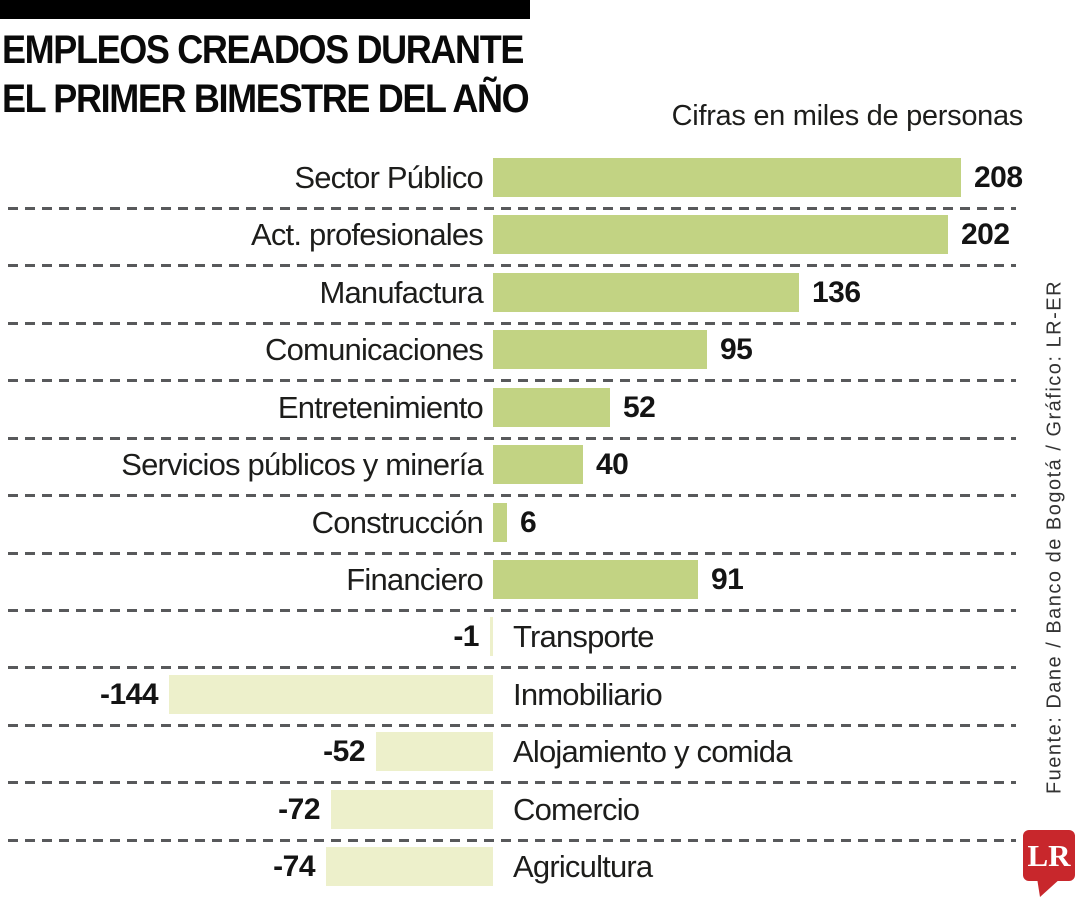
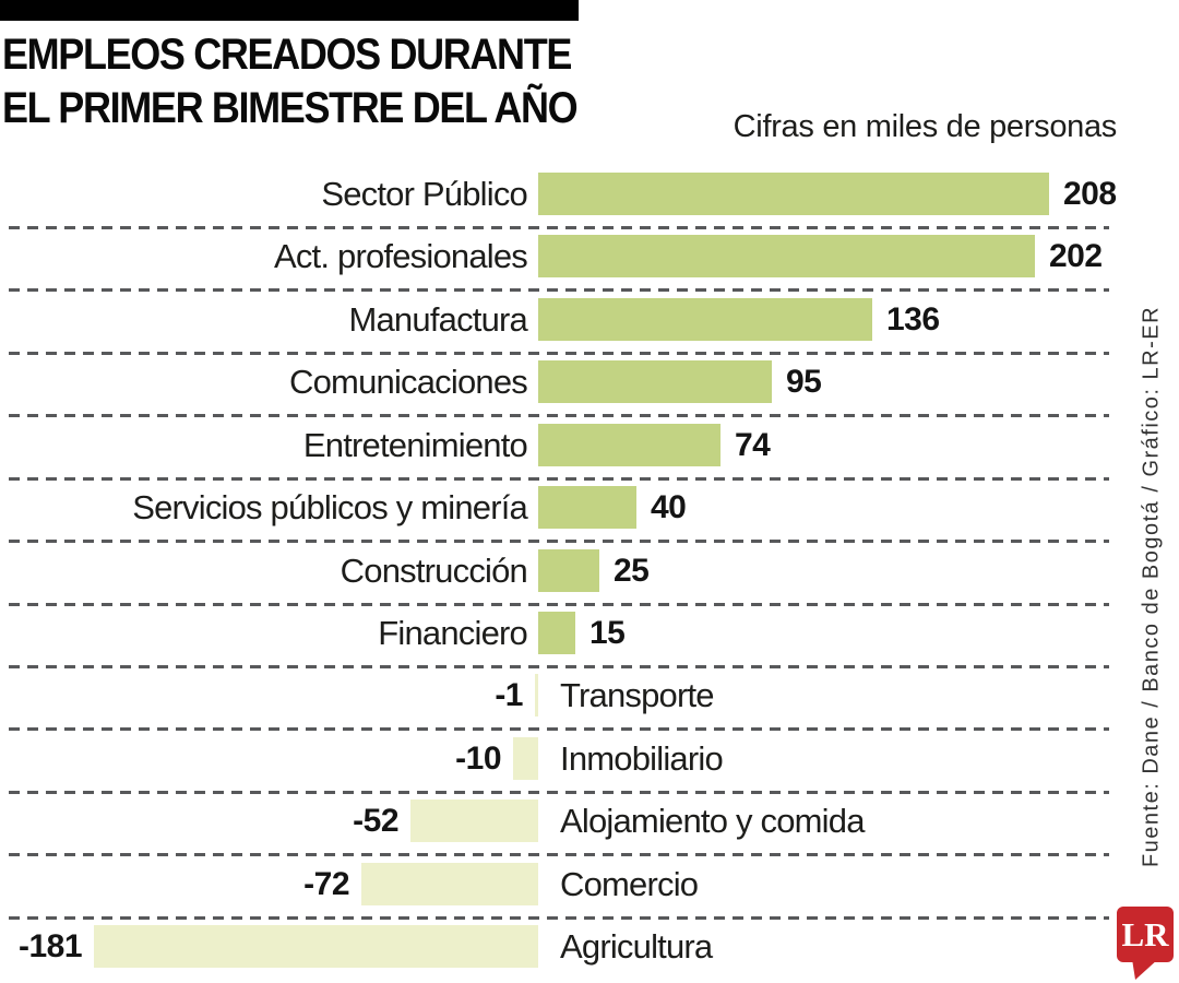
Entretenimiento: 52 -> 74
Construcción: 6 -> 25
Financiero: 91 -> 15
Inmobiliario: -144 -> -10
Agricultura: -74 -> -181
